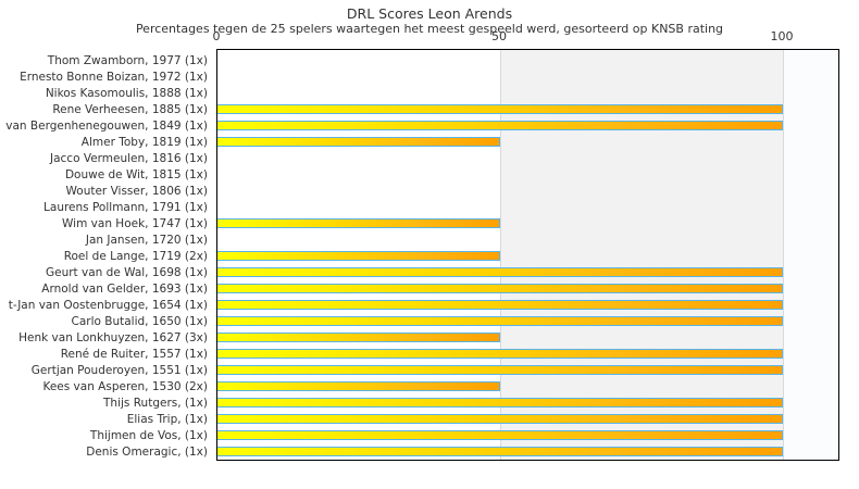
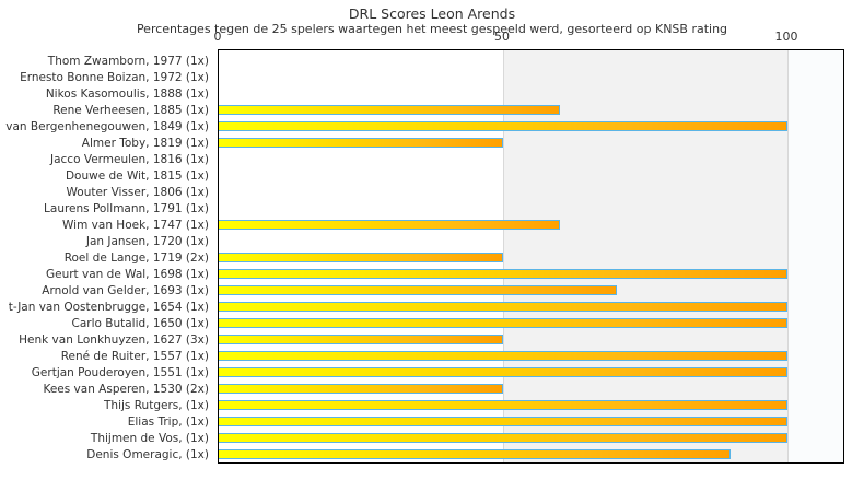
Rene Verheesen, 1885 (1x): 100 -> 60
Wim van Hoek, 1747 (1x): 50 -> 60
Arnold van Gelder, 1693 (1x): 100 -> 70
Denis Omeragic, (1x): 100 -> 90
